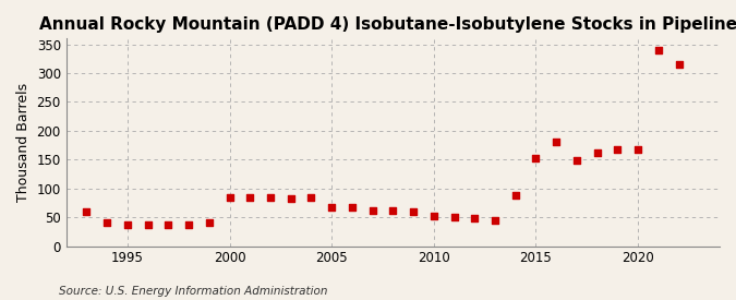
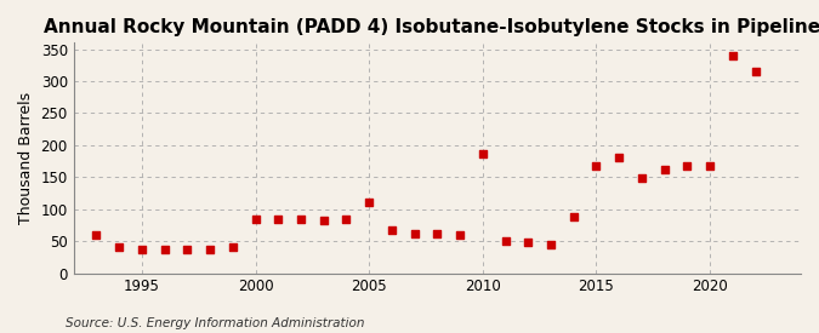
2005: 68 -> 110
2010: 52 -> 186
2015: 153 -> 168
